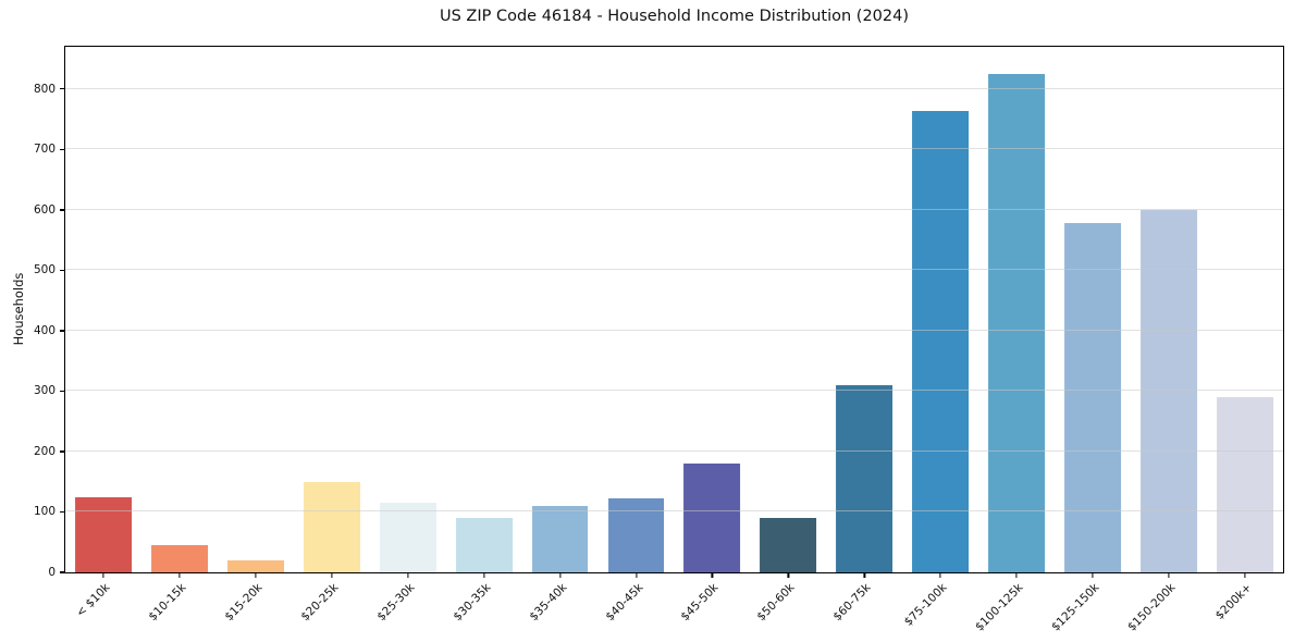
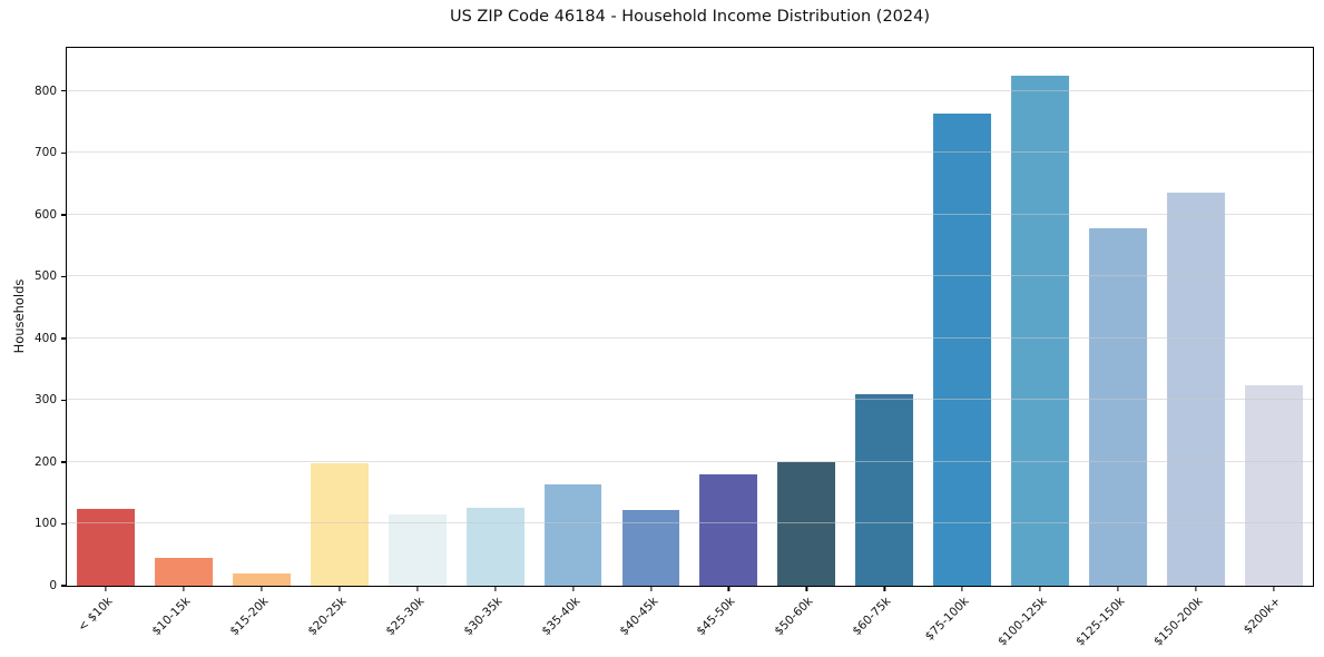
$20-25k: 150 -> 200
$30-35k: 90 -> 130
$35-40k: 110 -> 160
$50-60k: 90 -> 200
$150-200k: 600 -> 640
$200k+: 290 -> 320
